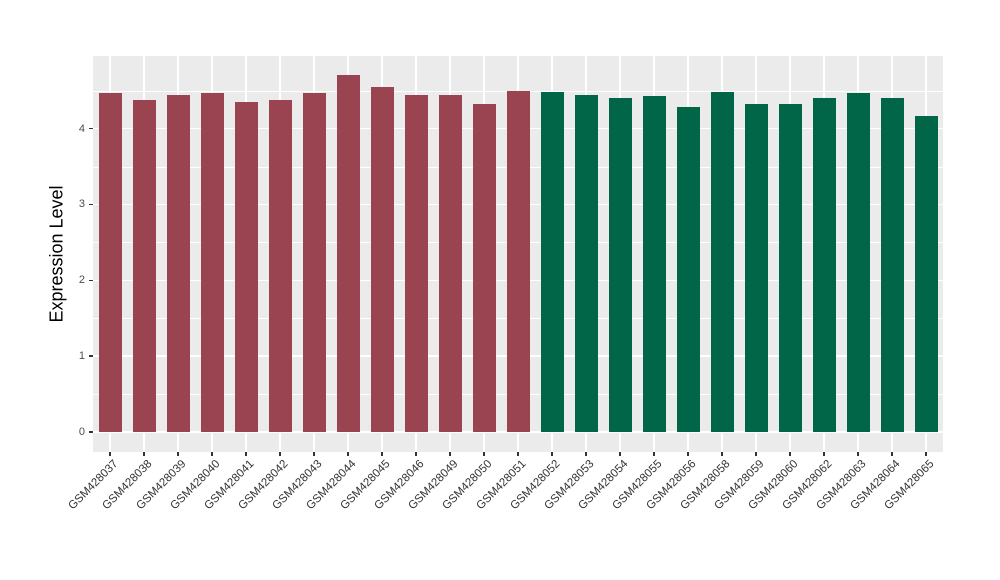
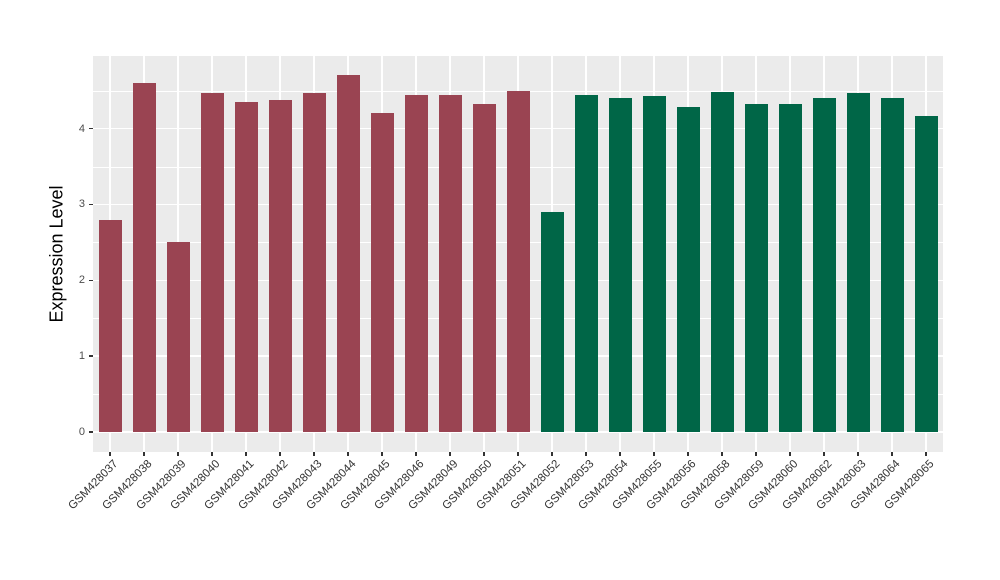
GSM428037: 4.5 -> 2.8
GSM428038: 4.4 -> 4.6
GSM428039: 4.4 -> 2.5
GSM428045: 4.5 -> 4.2
GSM428052: 4.5 -> 2.9
